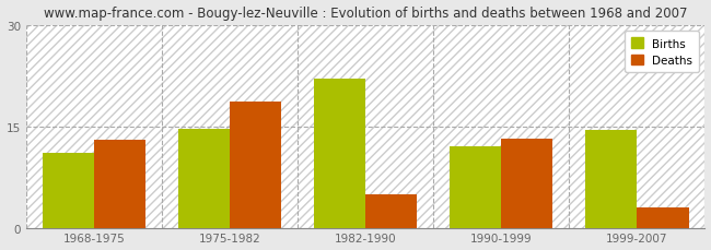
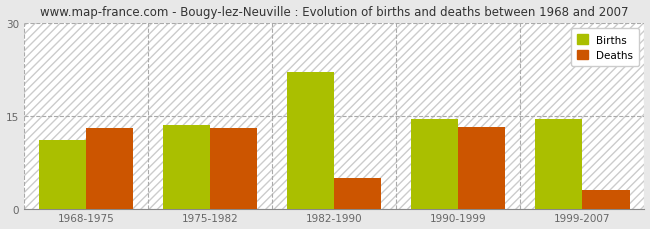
Births/1975-1982: 14.6 -> 13.5
Deaths/1975-1982: 18.6 -> 13.0
Births/1990-1999: 12.0 -> 14.5
